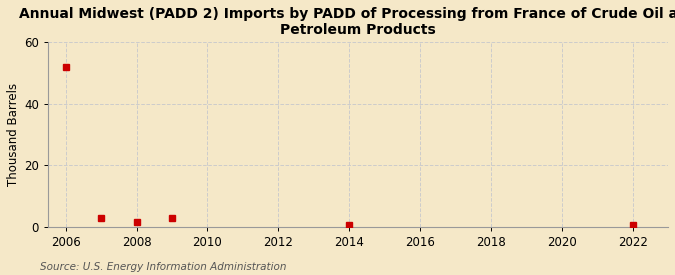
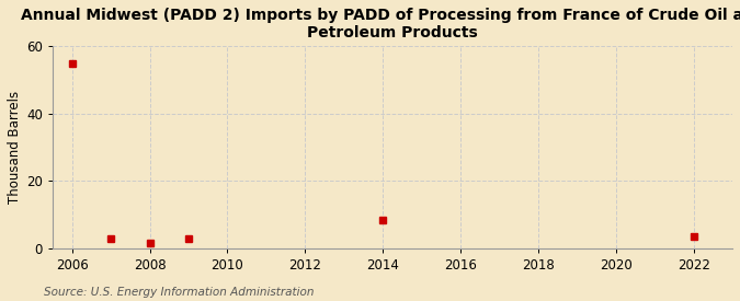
2006: 52.0 -> 55.0
2014: 0.5 -> 8.5
2022: 0.5 -> 3.5
